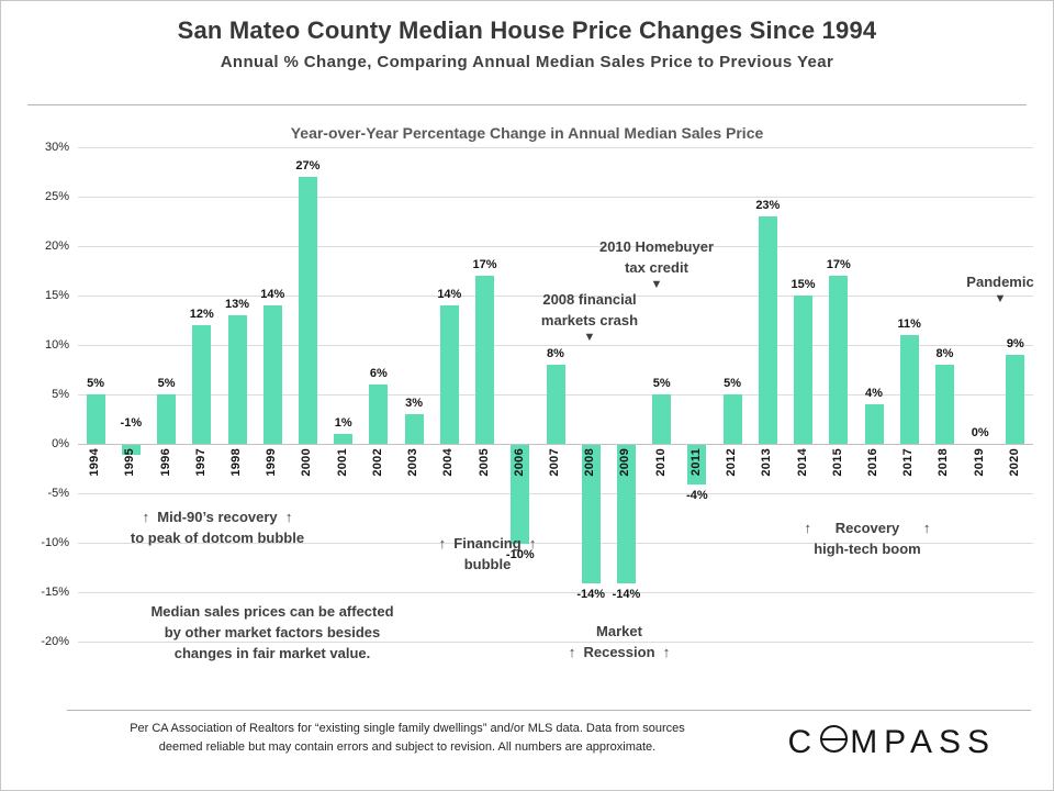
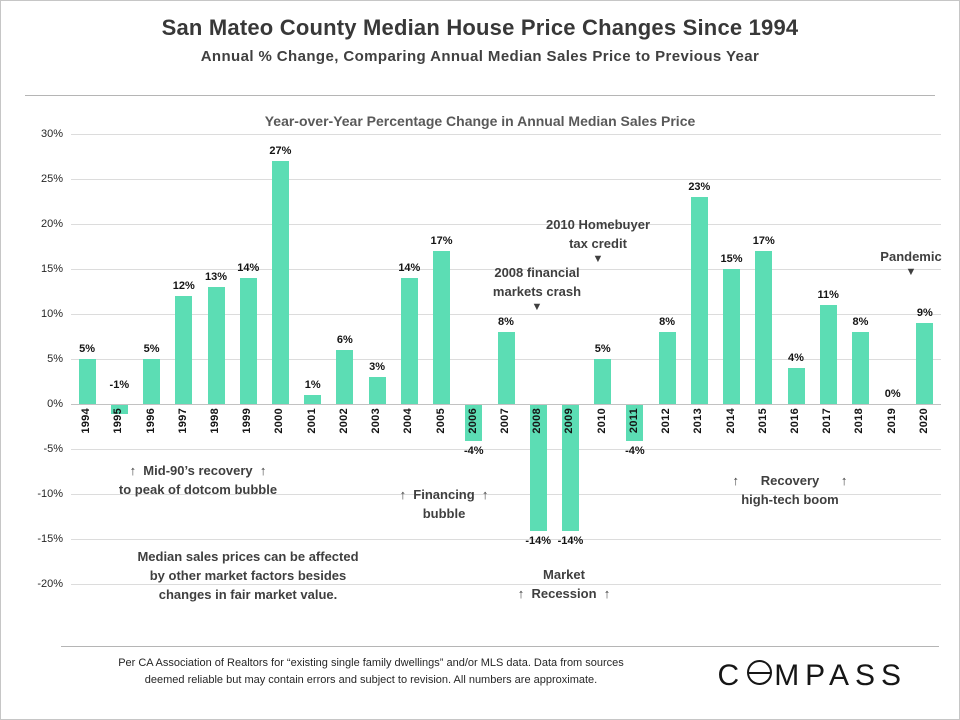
2006: -10% -> -4%
2012: 5% -> 8%
